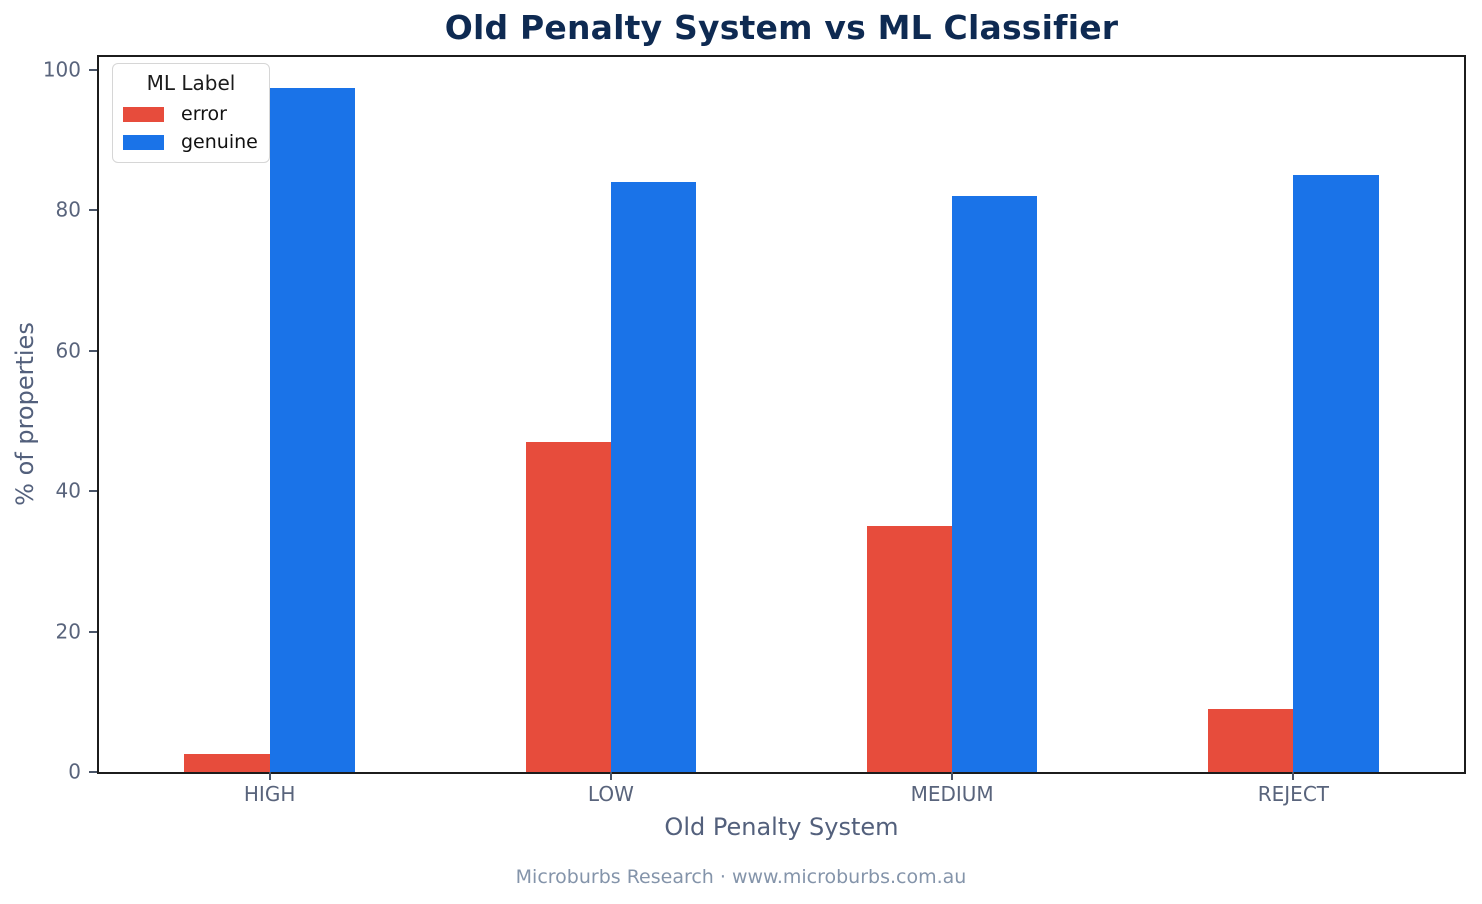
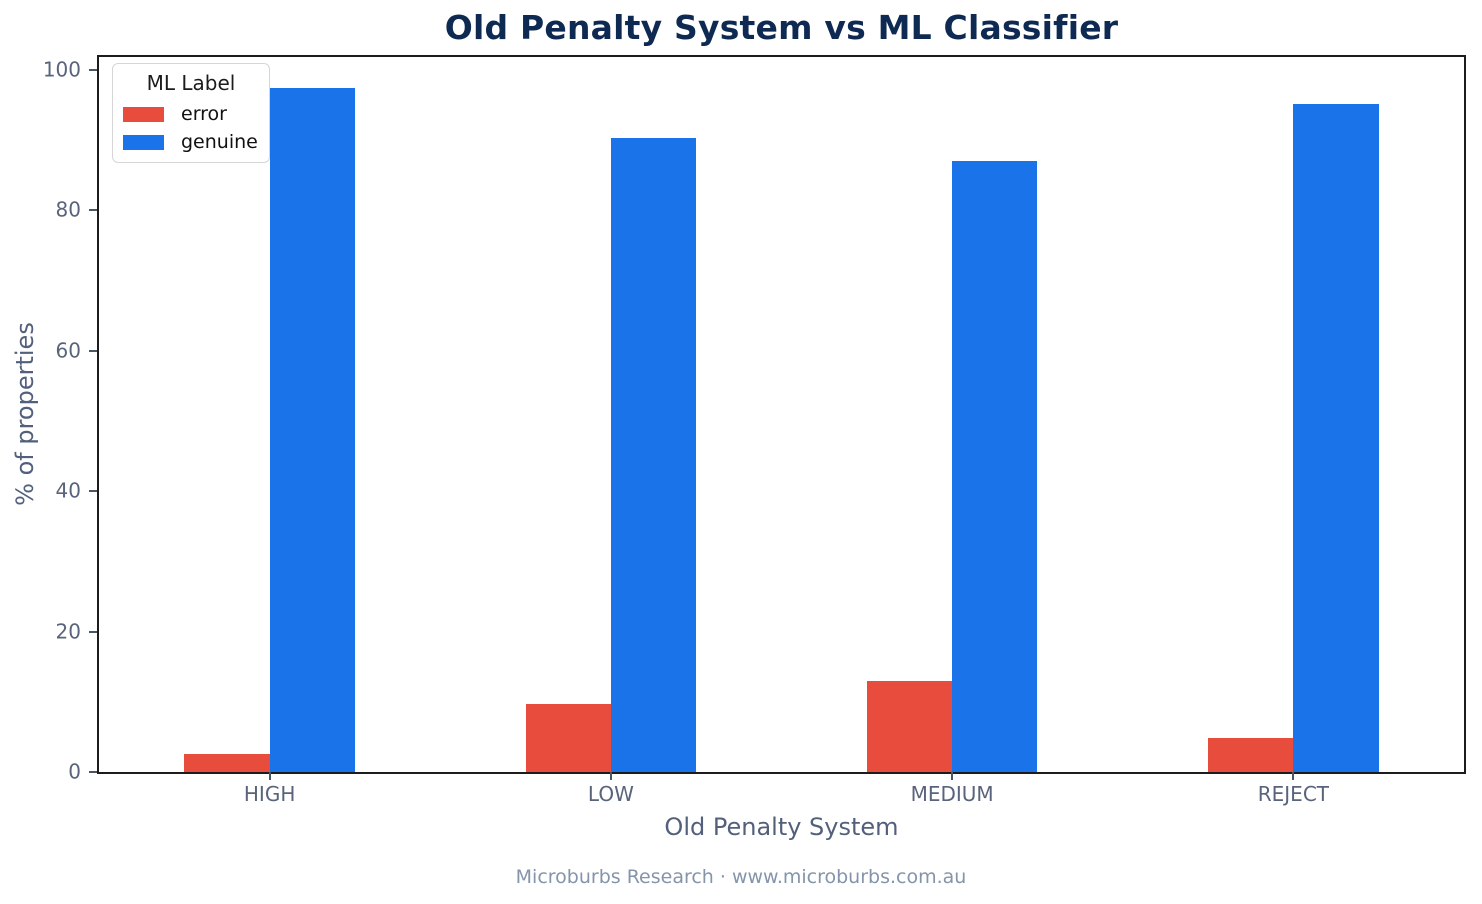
error/LOW: 47 -> 10
genuine/LOW: 84 -> 90
error/MEDIUM: 35 -> 13
genuine/MEDIUM: 82 -> 87
error/REJECT: 9 -> 5
genuine/REJECT: 85 -> 95
